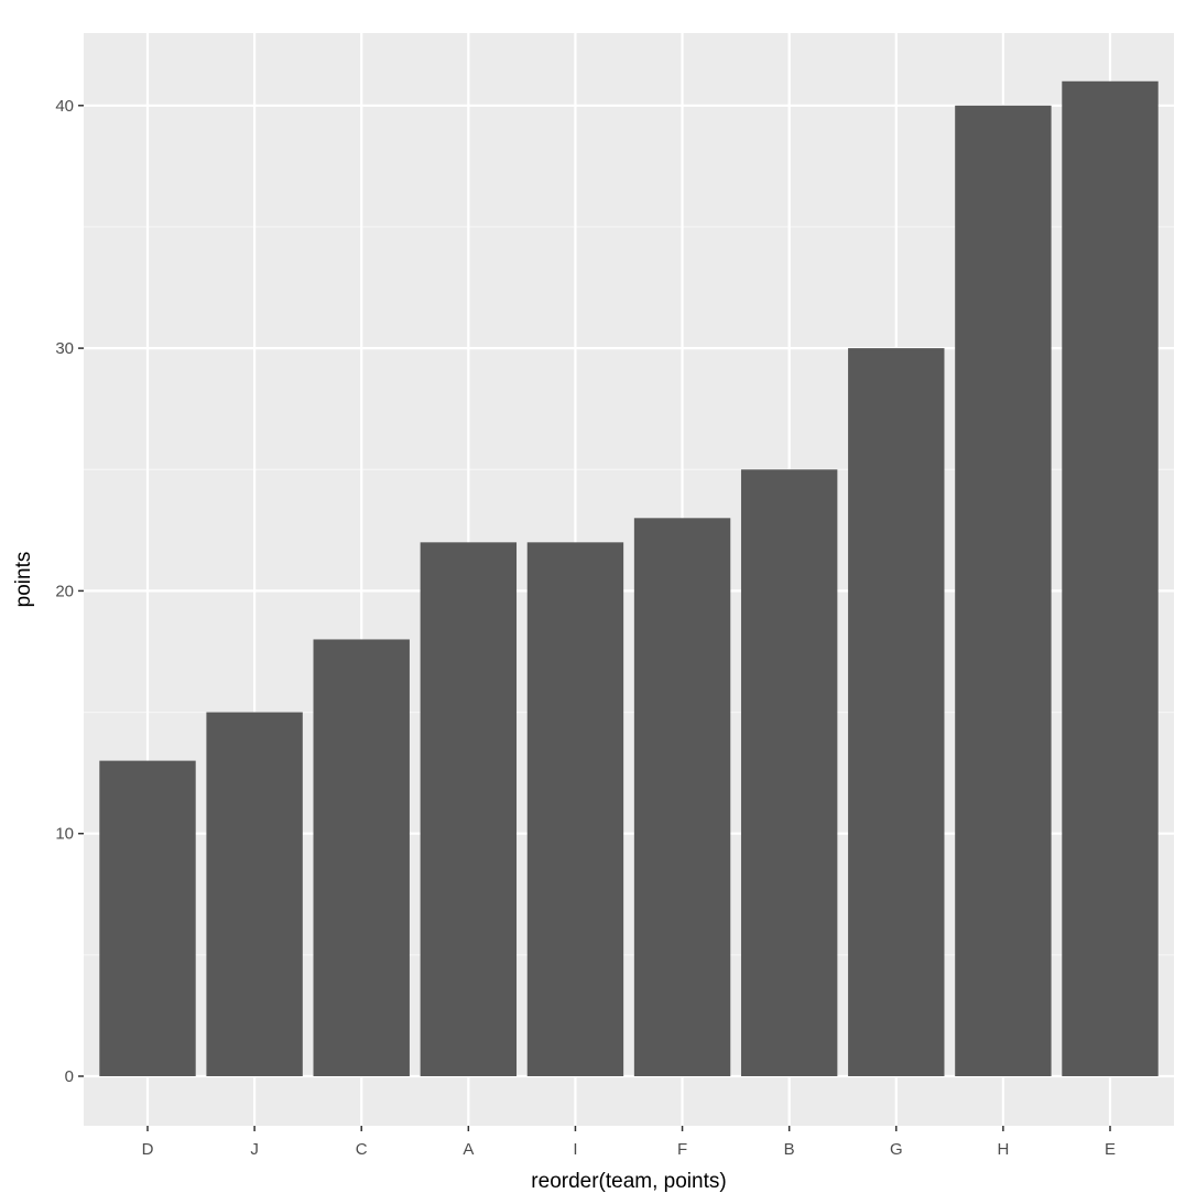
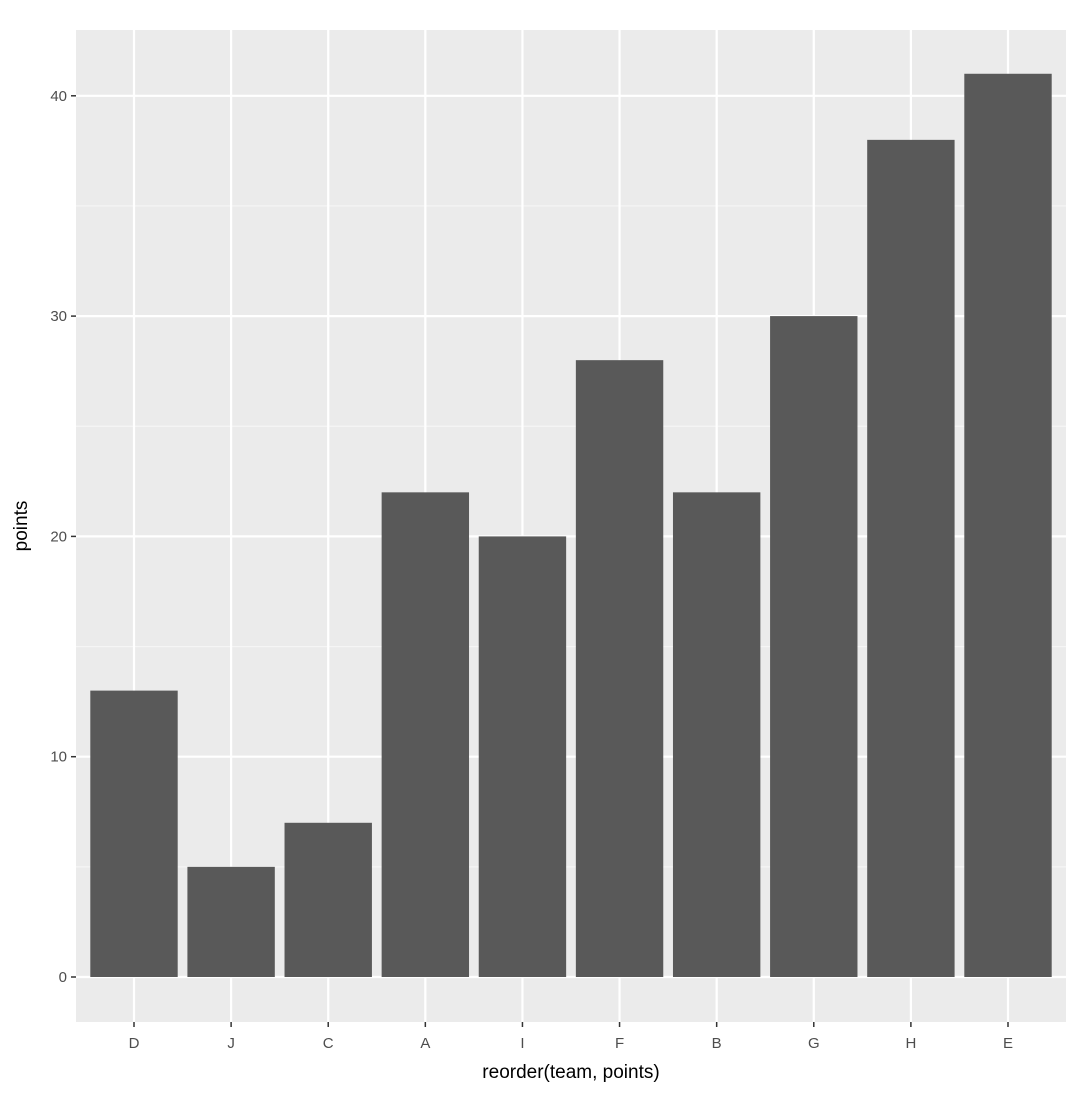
J: 15 -> 5
C: 18 -> 7
I: 22 -> 20
F: 23 -> 28
B: 25 -> 22
H: 40 -> 38
